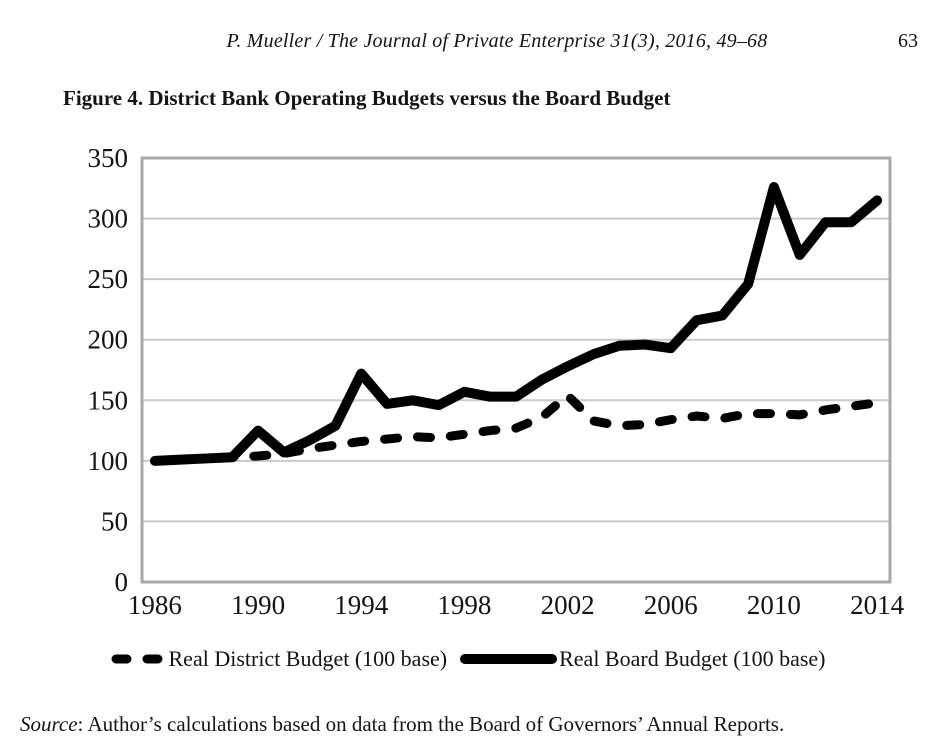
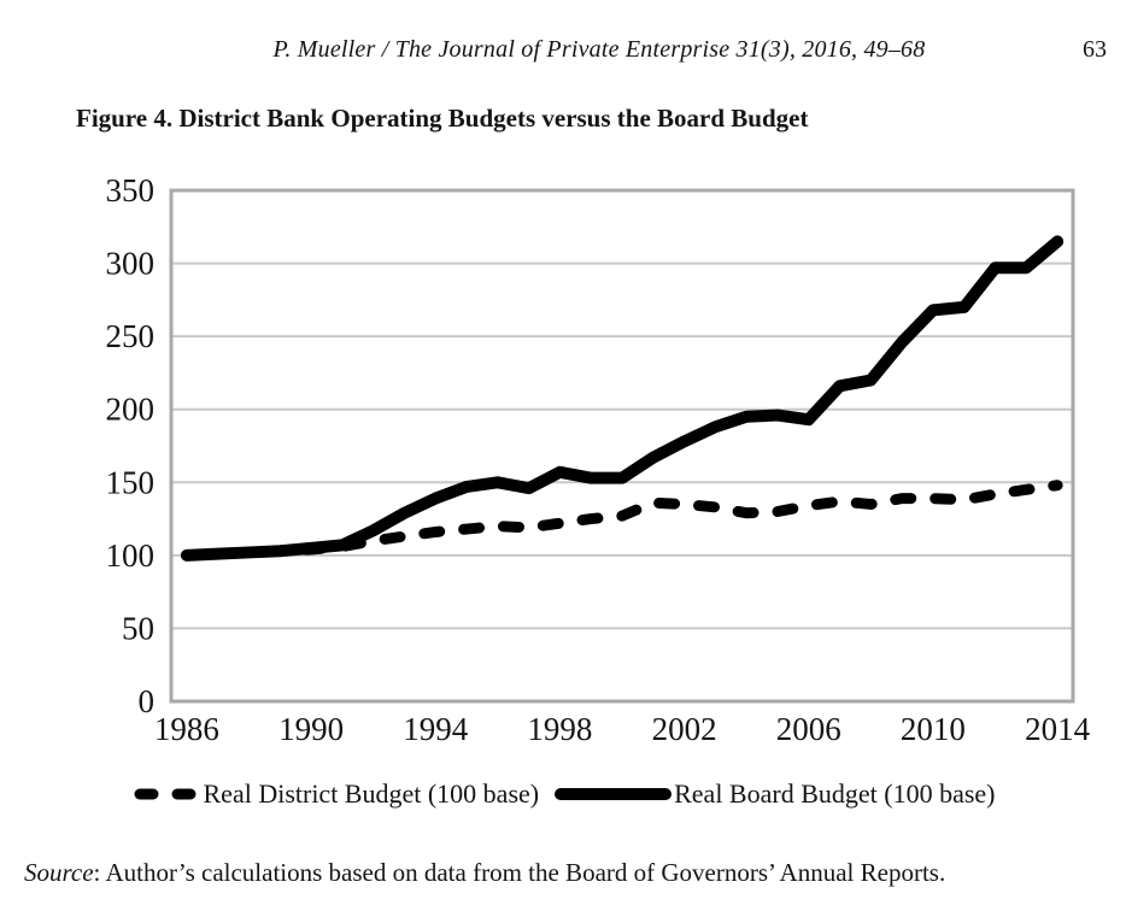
Real Board Budget (100 base)/1990: 125 -> 105
Real Board Budget (100 base)/1994: 172 -> 139
Real District Budget (100 base)/2002: 154 -> 135
Real Board Budget (100 base)/2010: 326 -> 268
